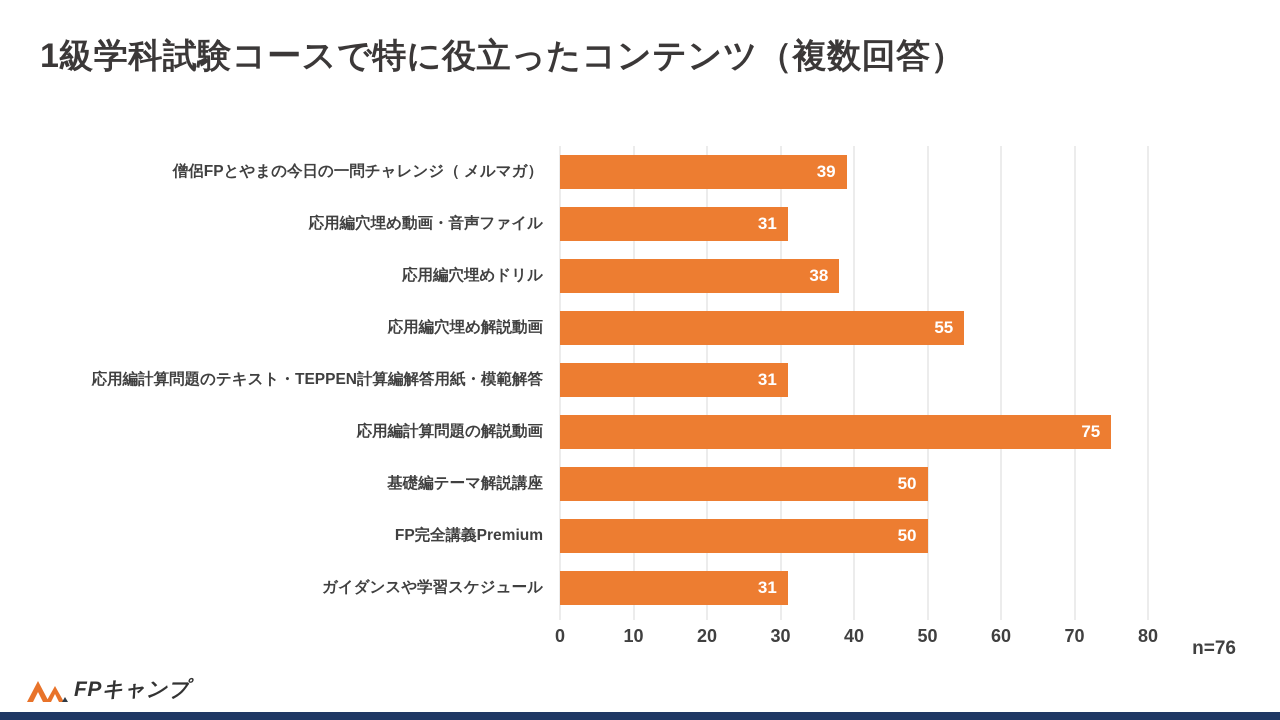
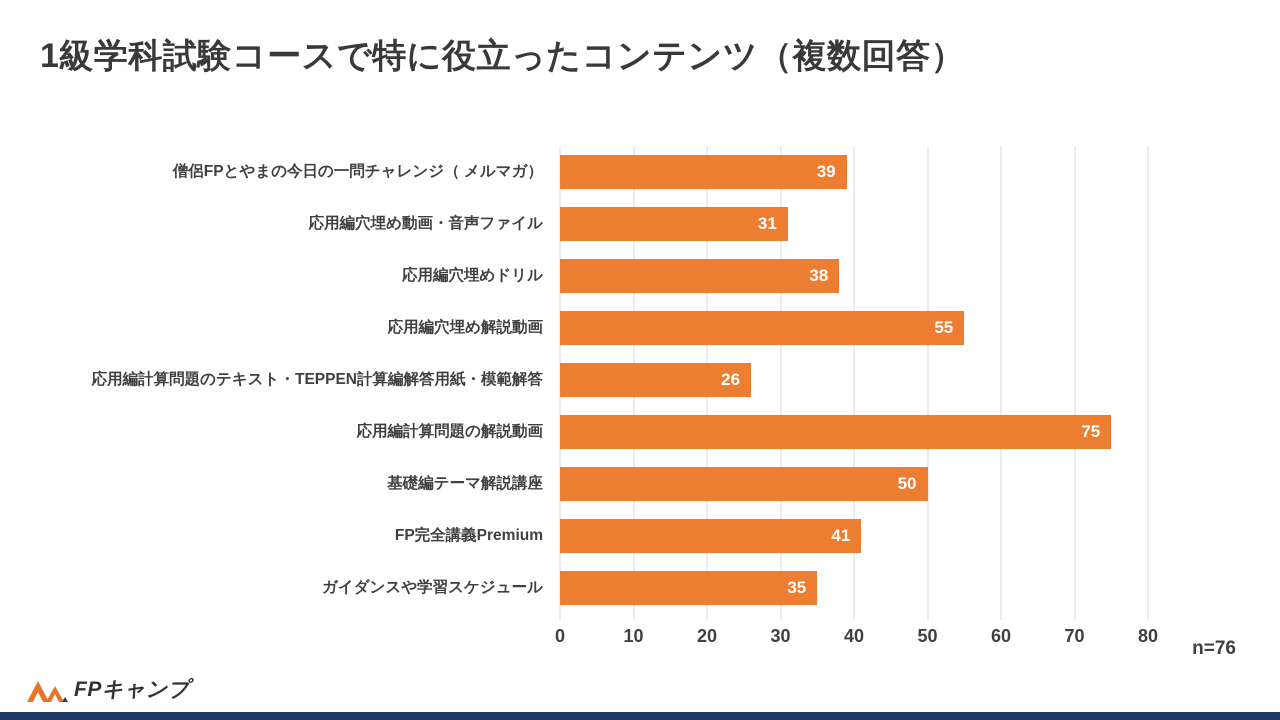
応用編計算問題のテキスト・TEPPEN計算編解答用紙・模範解答: 31 -> 26
FP完全講義Premium: 50 -> 41
ガイダンスや学習スケジュール: 31 -> 35
